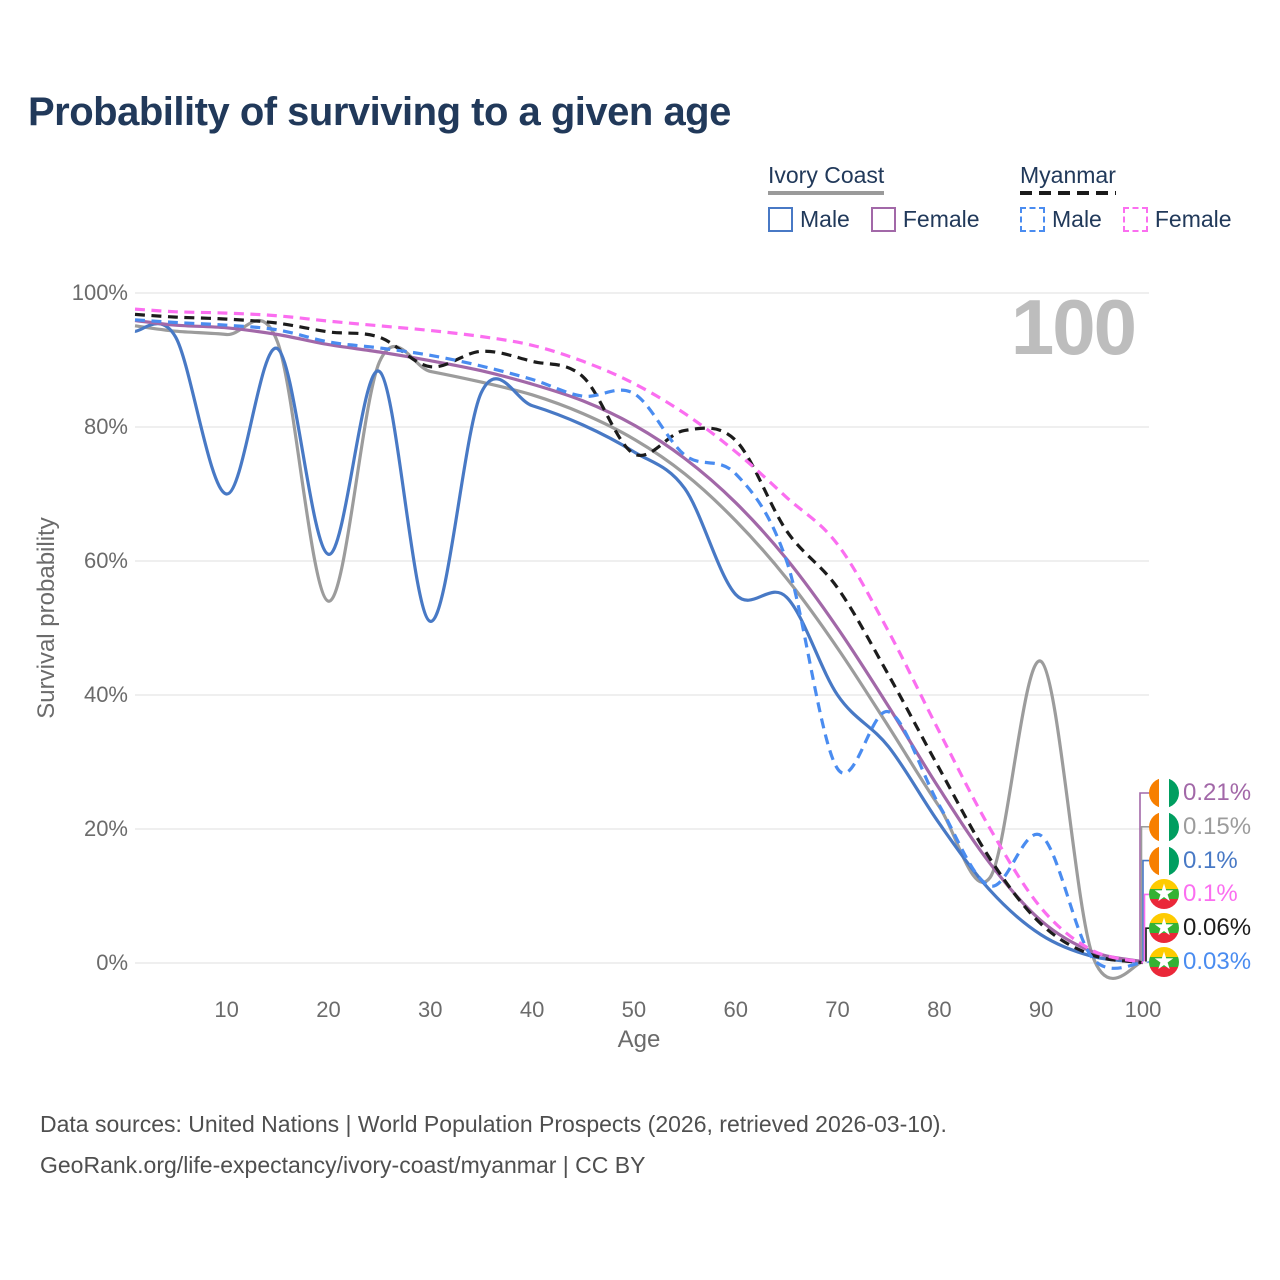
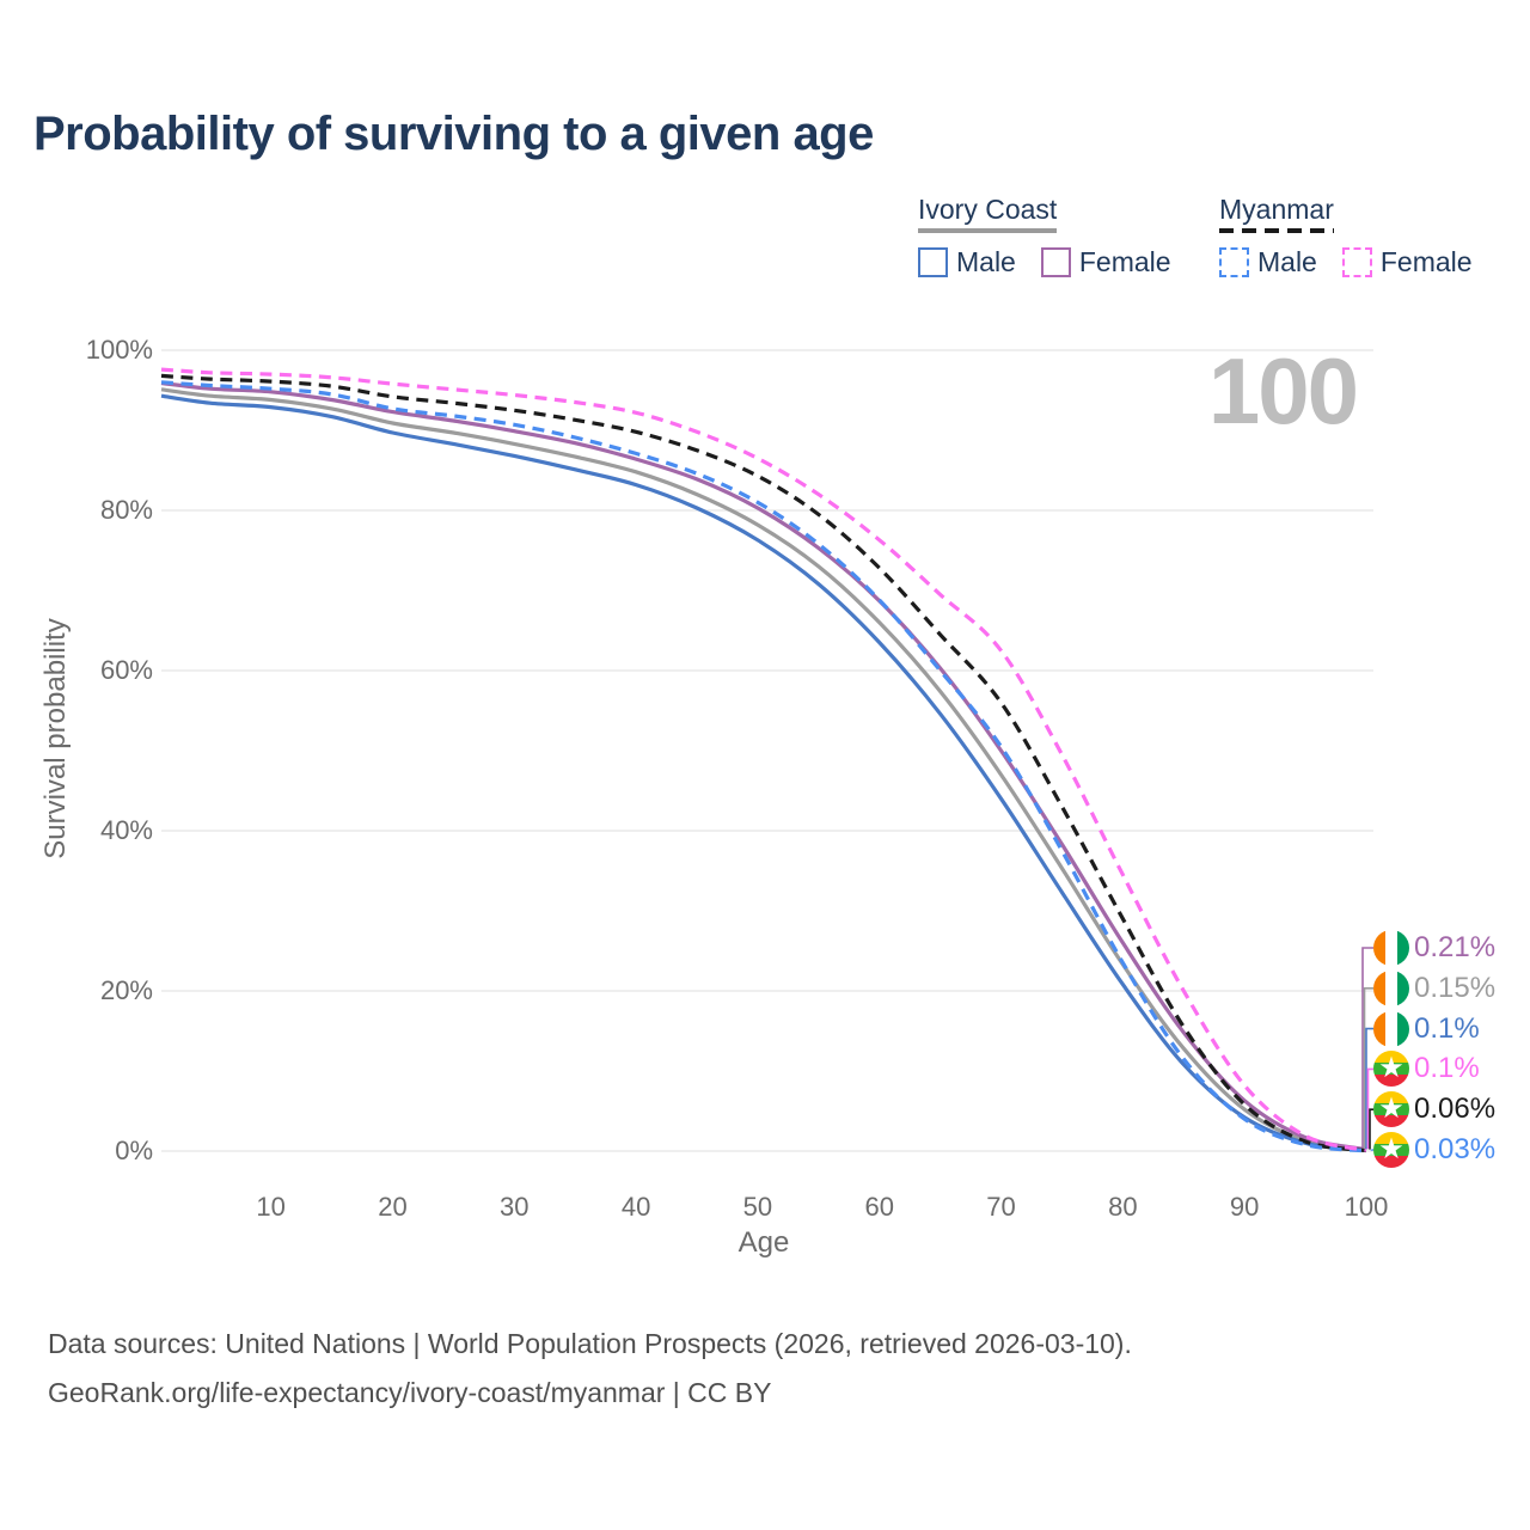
Ivory Coast Male/10: 70% -> 93%
Ivory Coast/20: 54% -> 91%
Ivory Coast Male/20: 61% -> 90%
Ivory Coast Male/30: 51% -> 87%
Myanmar/30: 89% -> 92%
Myanmar/50: 76% -> 84%
Myanmar Male/50: 85% -> 81%
Ivory Coast Male/60: 55% -> 64%
Myanmar/60: 78% -> 73%
Myanmar Male/60: 73% -> 69%
Ivory Coast Male/70: 40% -> 44%
Myanmar Male/70: 29% -> 50%
Ivory Coast/90: 45% -> 5%
Myanmar Male/90: 19% -> 4%
